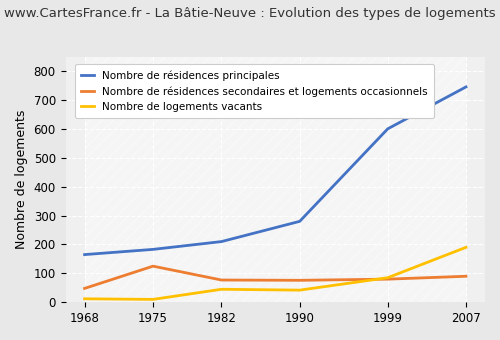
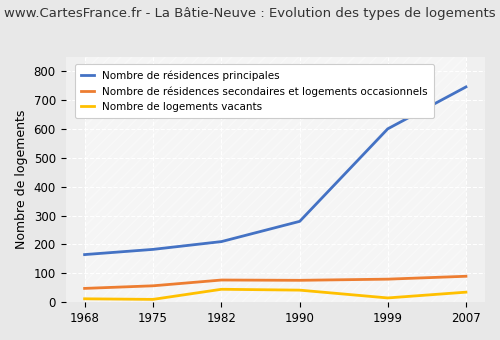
Nombre de résidences secondaires et logements occasionnels/1975: 125 -> 57
Nombre de logements vacants/1999: 85 -> 15
Nombre de logements vacants/2007: 190 -> 35
